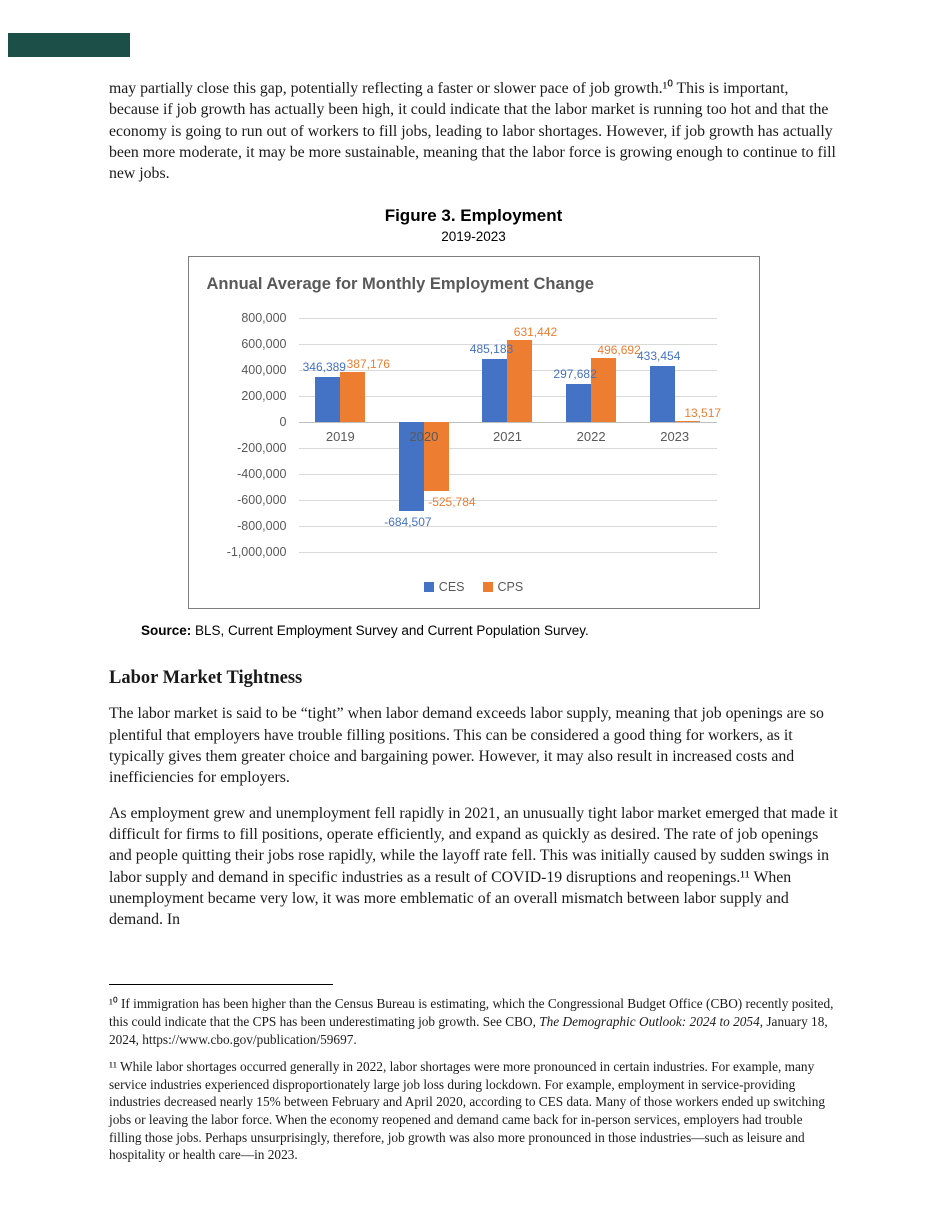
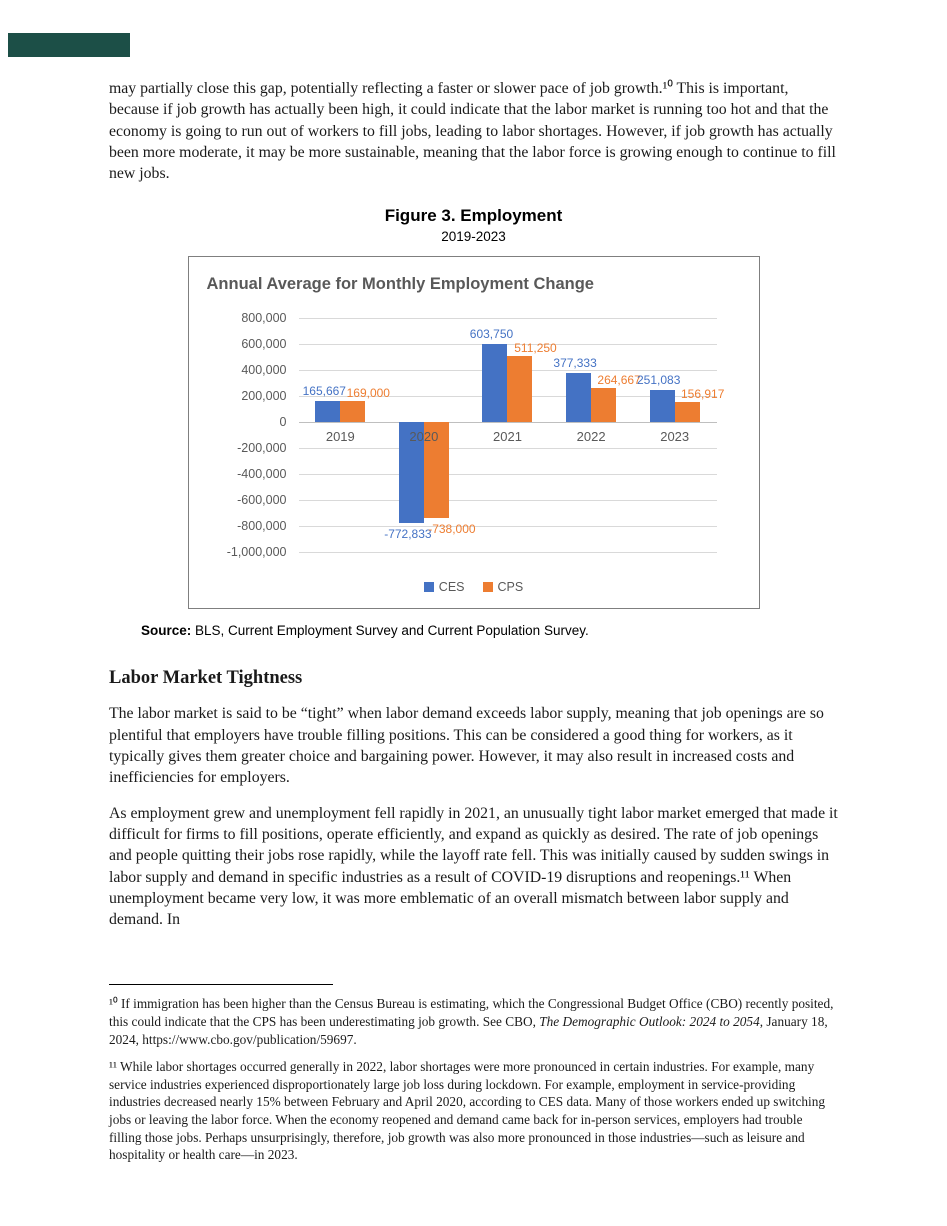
CES/2019: 346,389 -> 165,667
CPS/2019: 387,176 -> 169,000
CES/2020: -684,507 -> -772,833
CPS/2020: -525,784 -> -738,000
CES/2021: 485,183 -> 603,750
CPS/2021: 631,442 -> 511,250
CES/2022: 297,682 -> 377,333
CPS/2022: 496,692 -> 264,667
CES/2023: 433,454 -> 251,083
CPS/2023: 13,517 -> 156,917
